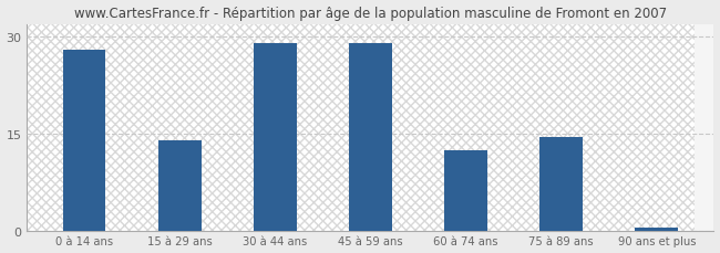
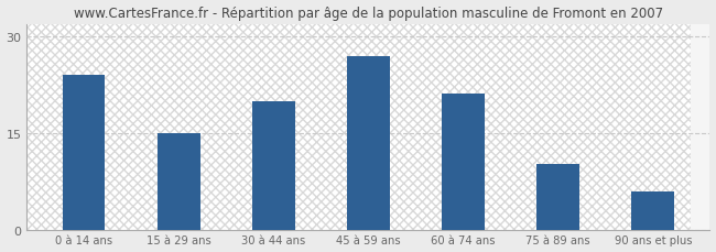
0 à 14 ans: 28.0 -> 24.0
15 à 29 ans: 14.0 -> 15.0
30 à 44 ans: 29.0 -> 20.0
45 à 59 ans: 29.0 -> 27.0
60 à 74 ans: 12.5 -> 21.2
75 à 89 ans: 14.5 -> 10.2
90 ans et plus: 0.5 -> 6.0
